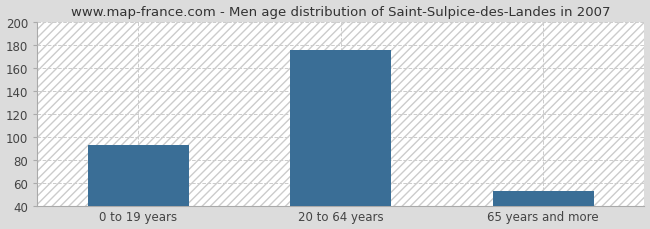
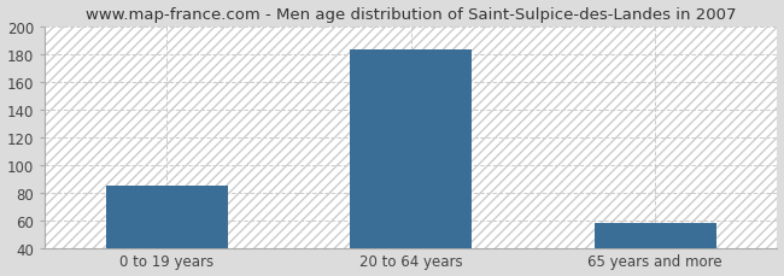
0 to 19 years: 93 -> 85
20 to 64 years: 175 -> 183
65 years and more: 53 -> 58
